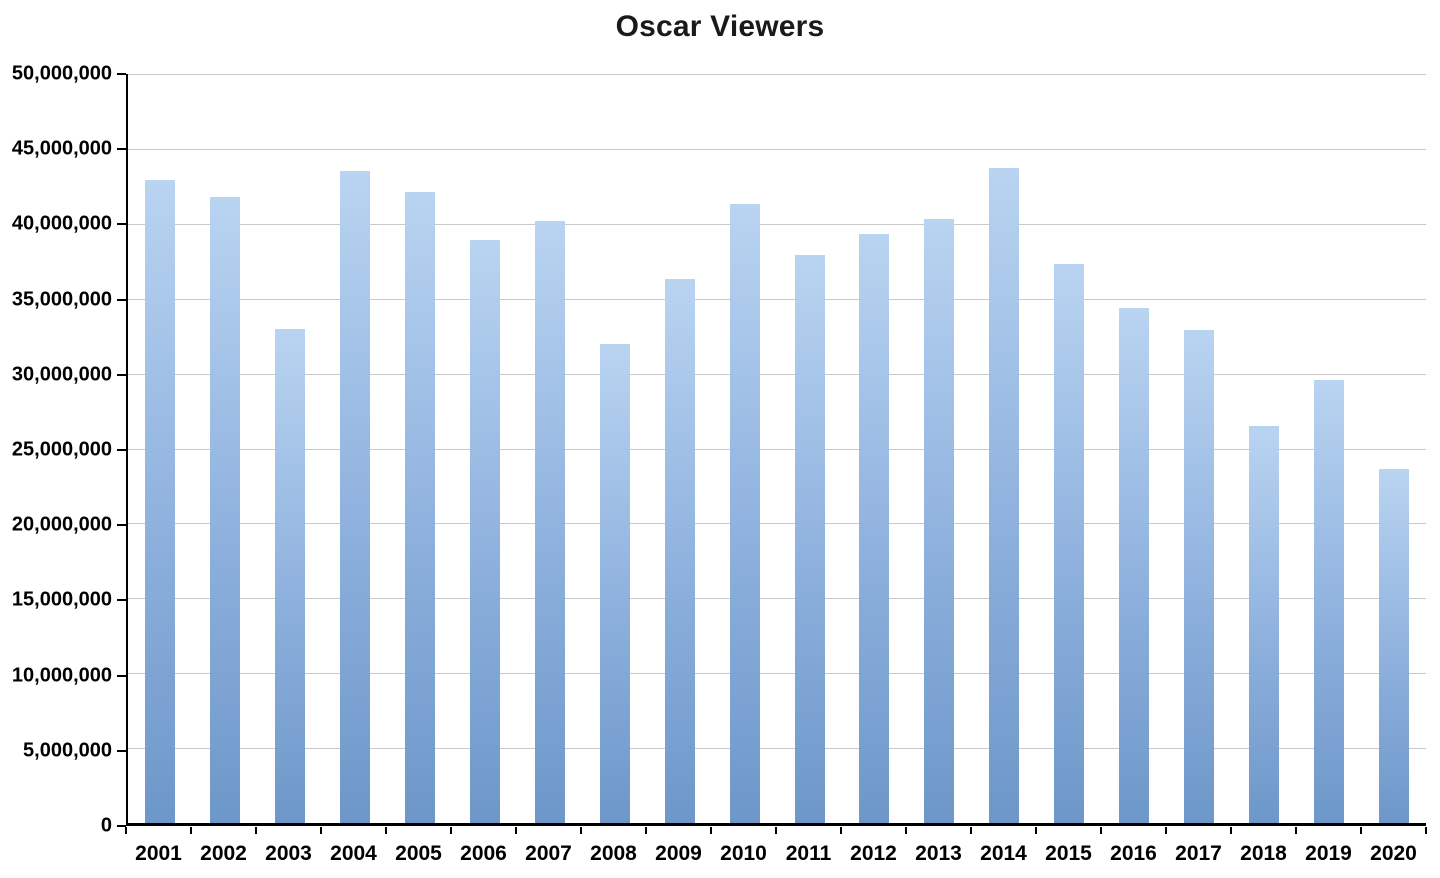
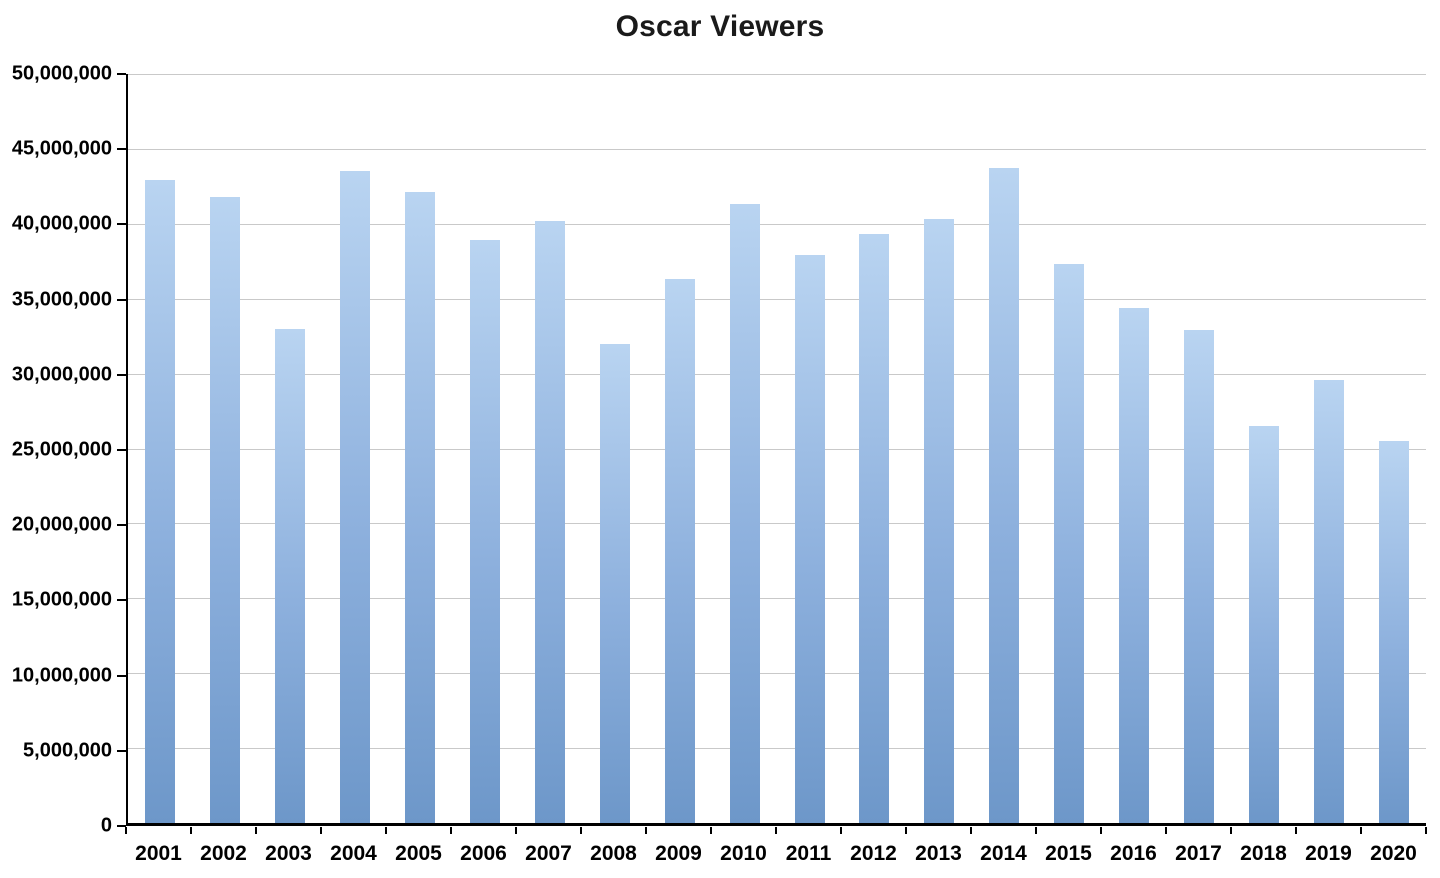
2020: 23600000 -> 25500000
